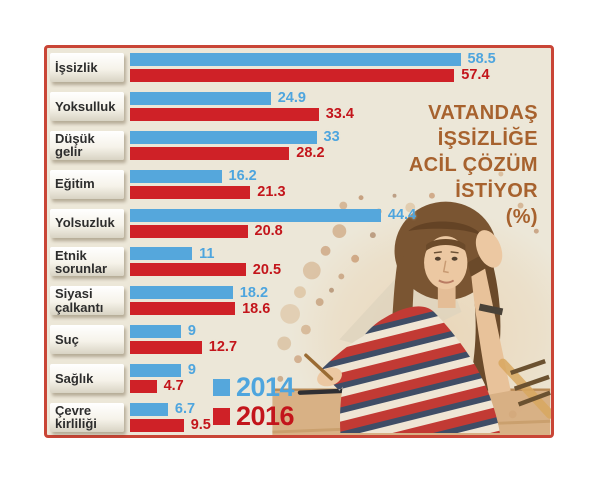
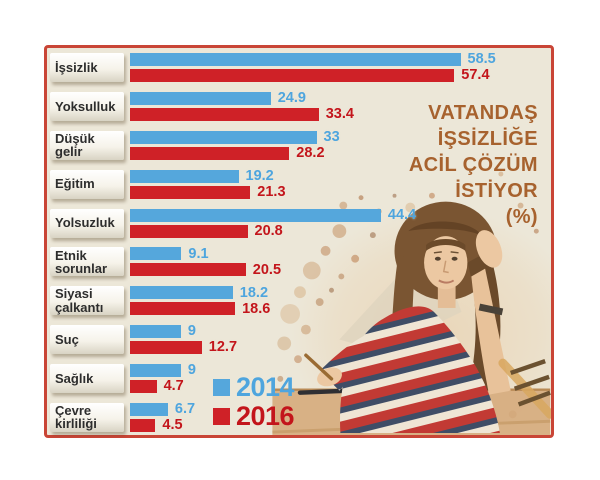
2014/Eğitim: 16.2 -> 19.2
2014/Etnik sorunlar: 11 -> 9.1
2016/Çevre kirliliği: 9.5 -> 4.5
